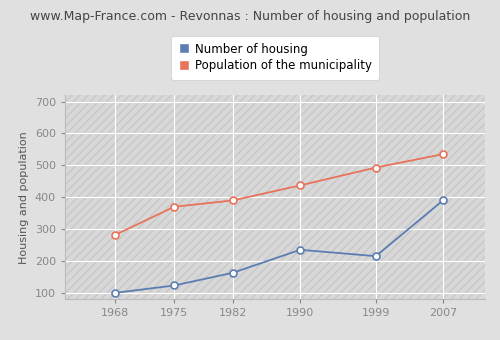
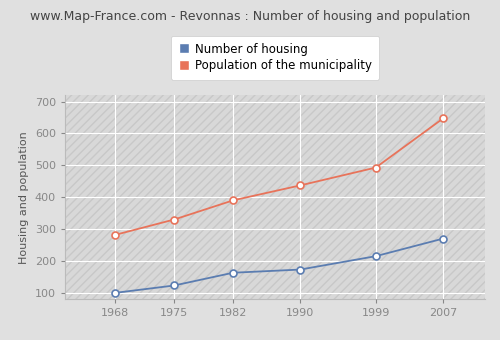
Population of the municipality/1975: 370 -> 330
Number of housing/1990: 235 -> 173
Number of housing/2007: 390 -> 270
Population of the municipality/2007: 535 -> 647
